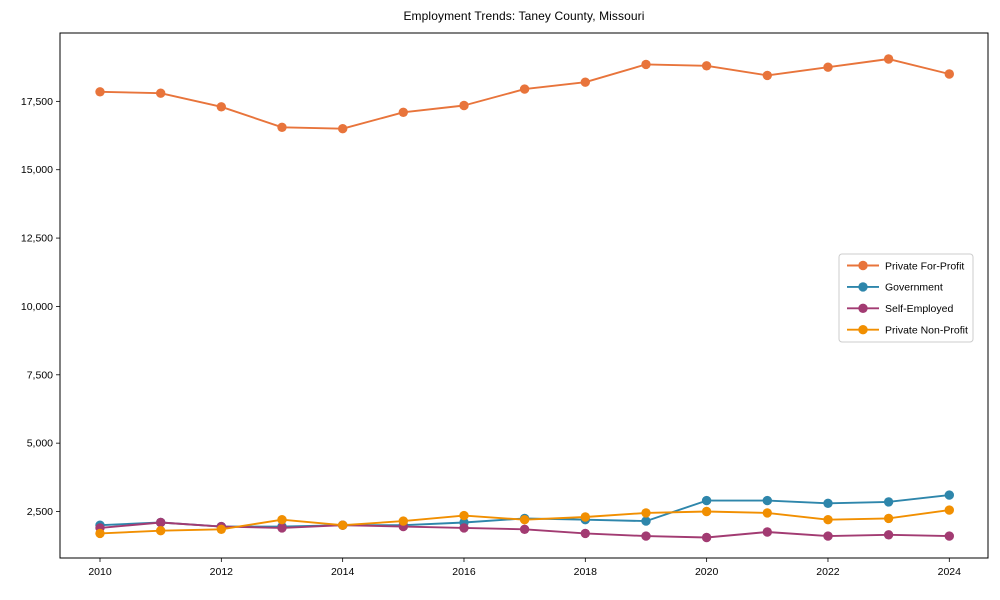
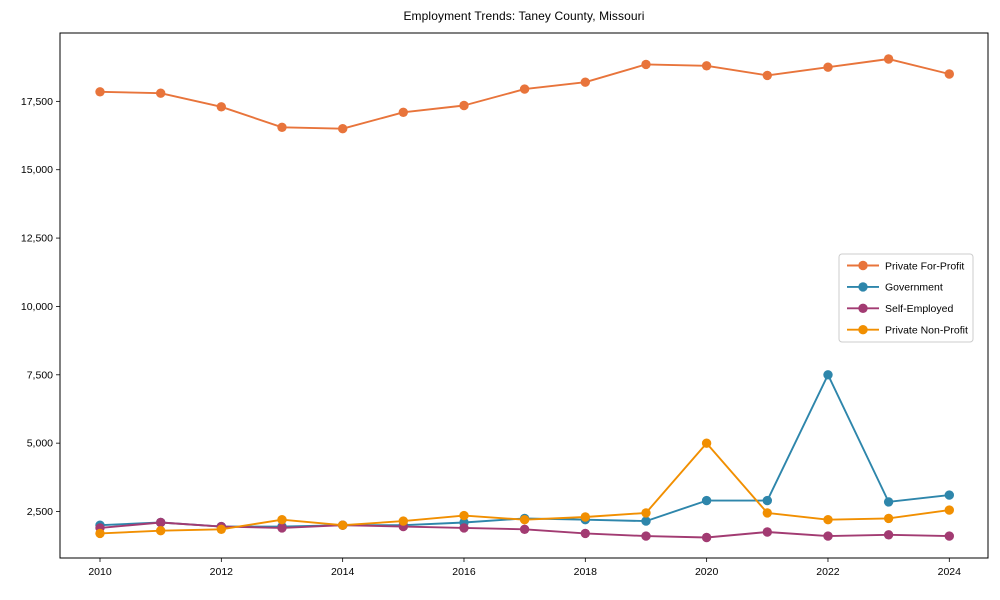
Private Non-Profit/2020: 2500 -> 5000
Government/2022: 2800 -> 7500
